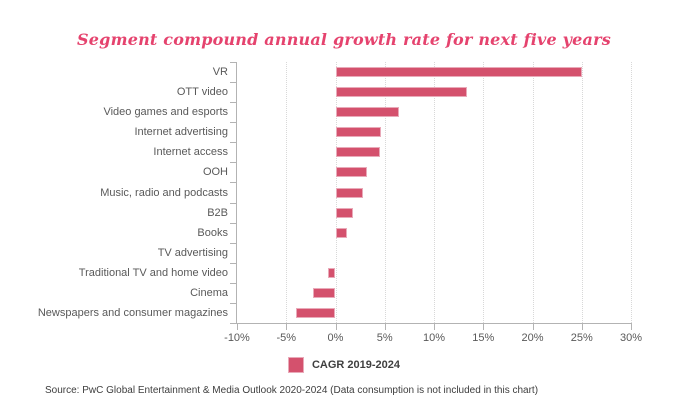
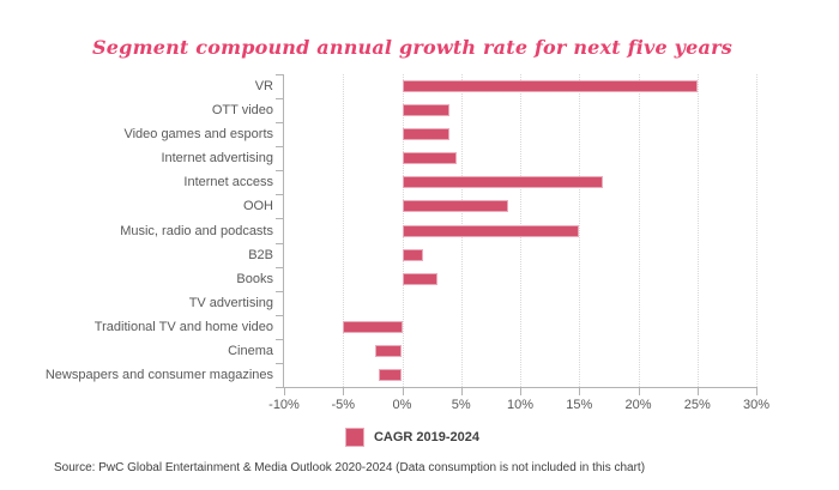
OTT video: 13% -> 4%
Video games and esports: 6% -> 4%
Internet access: 4% -> 17%
OOH: 3% -> 9%
Music, radio and podcasts: 3% -> 15%
Books: 1% -> 3%
Traditional TV and home video: -1% -> -5%
Newspapers and consumer magazines: -4% -> -2%
